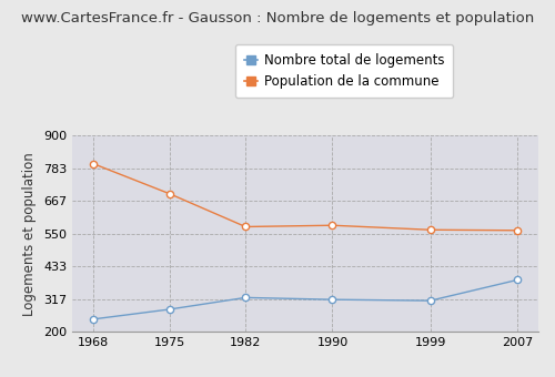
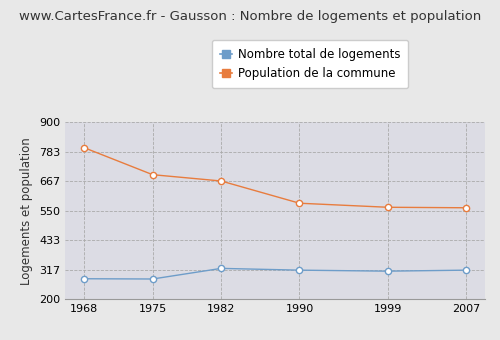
Nombre total de logements/1968: 245 -> 281
Population de la commune/1982: 575 -> 668
Nombre total de logements/2007: 385 -> 315
